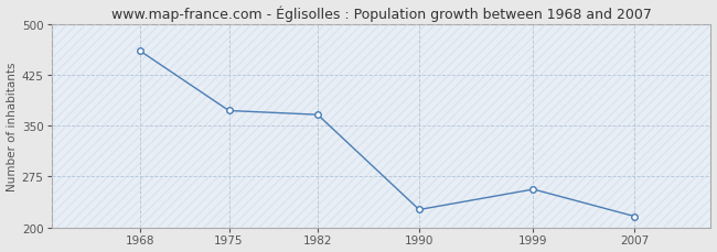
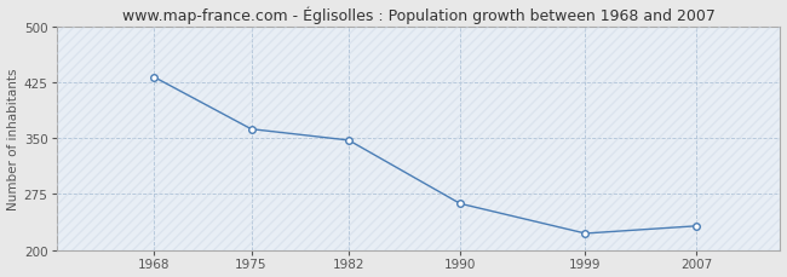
1968: 460 -> 432
1975: 372 -> 362
1982: 366 -> 347
1990: 226 -> 262
1999: 256 -> 222
2007: 216 -> 232
